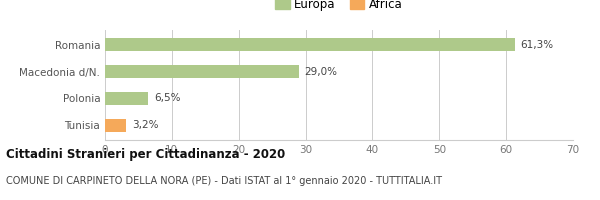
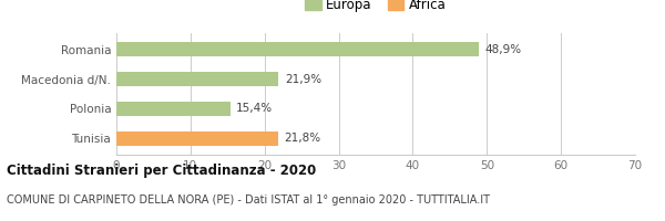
Romania: 61,3% -> 48,9%
Macedonia d/N.: 29,0% -> 21,9%
Polonia: 6,5% -> 15,4%
Tunisia: 3,2% -> 21,8%
